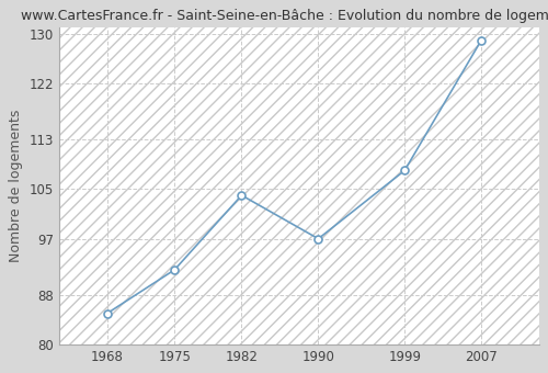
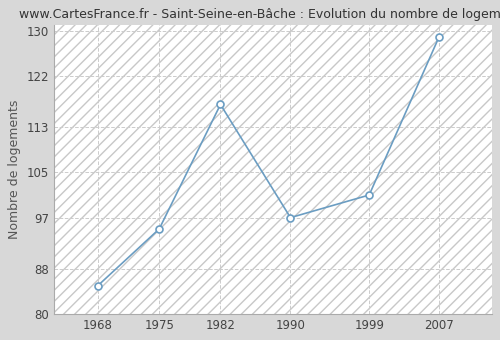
1975: 92 -> 95
1982: 104 -> 117
1999: 108 -> 101
